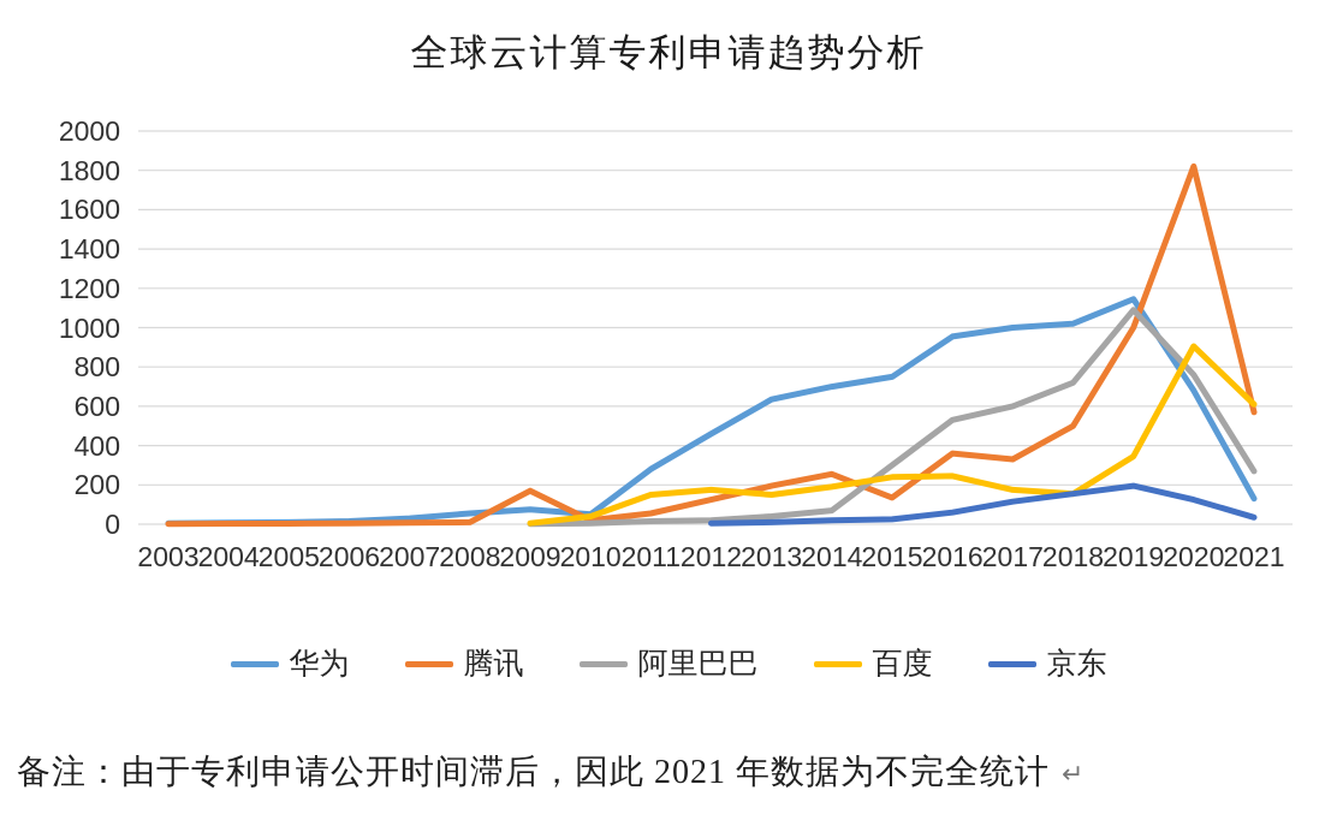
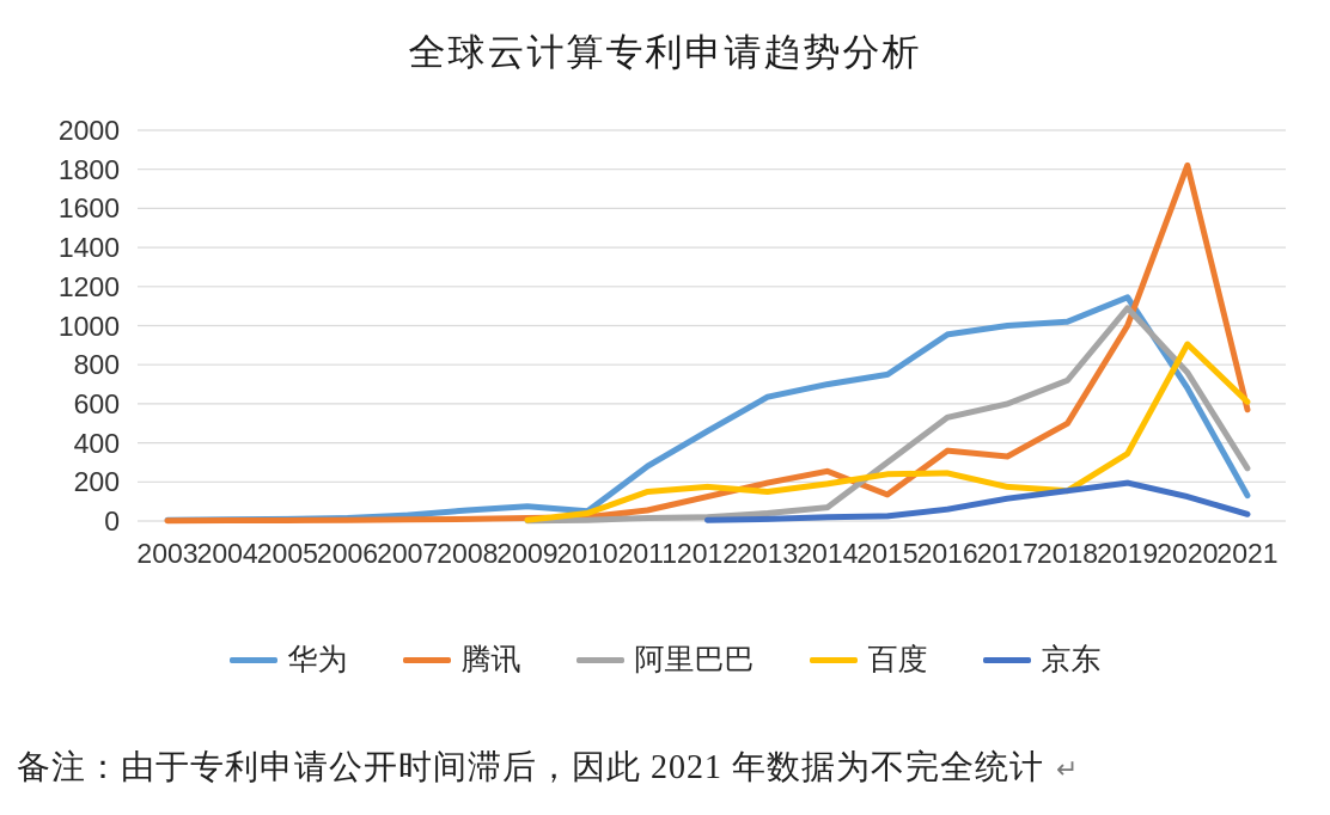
腾讯/2009: 170 -> 20
